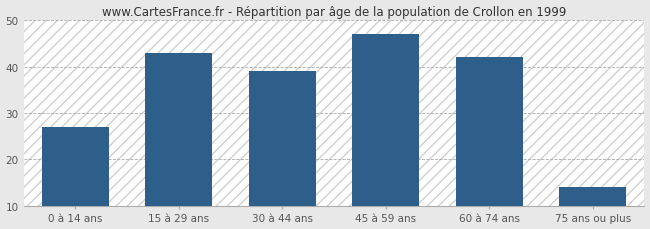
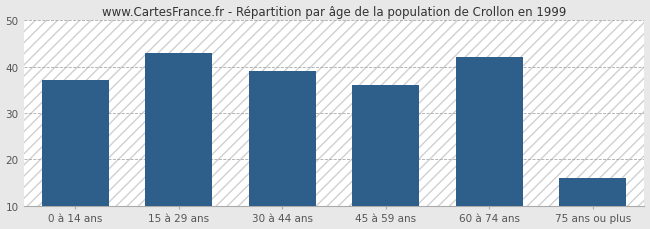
0 à 14 ans: 27 -> 37
45 à 59 ans: 47 -> 36
75 ans ou plus: 14 -> 16
